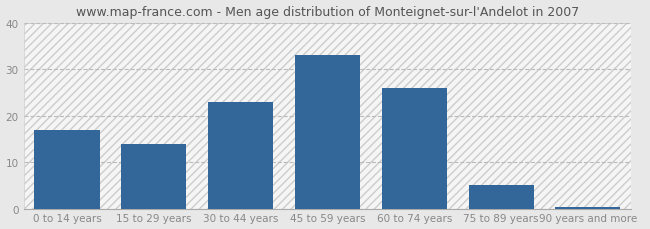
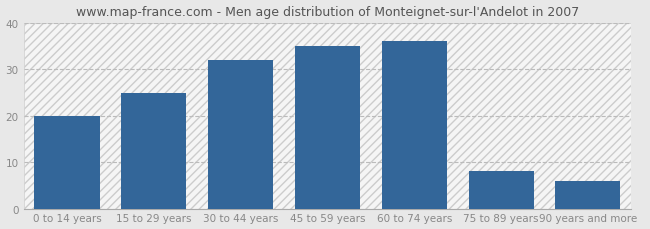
0 to 14 years: 17.0 -> 20.0
15 to 29 years: 14.0 -> 25.0
30 to 44 years: 23.0 -> 32.0
45 to 59 years: 33.0 -> 35.0
60 to 74 years: 26.0 -> 36.0
75 to 89 years: 5.0 -> 8.0
90 years and more: 0.4 -> 6.0
